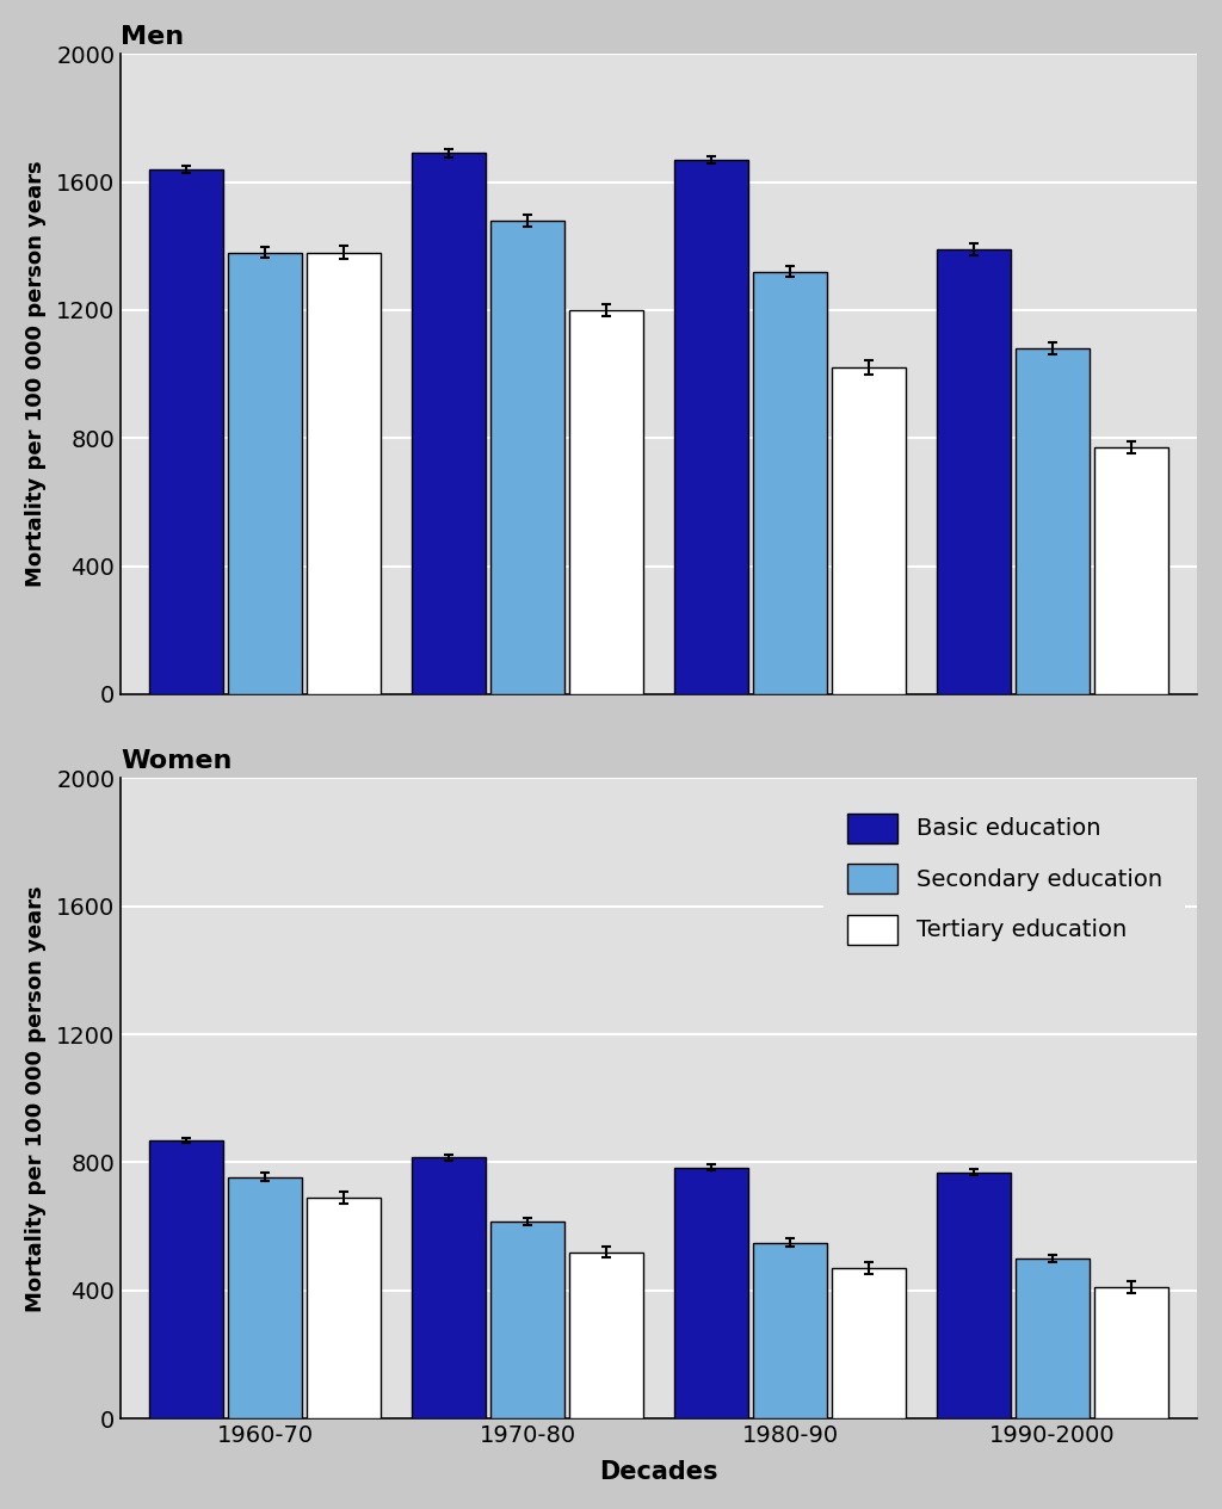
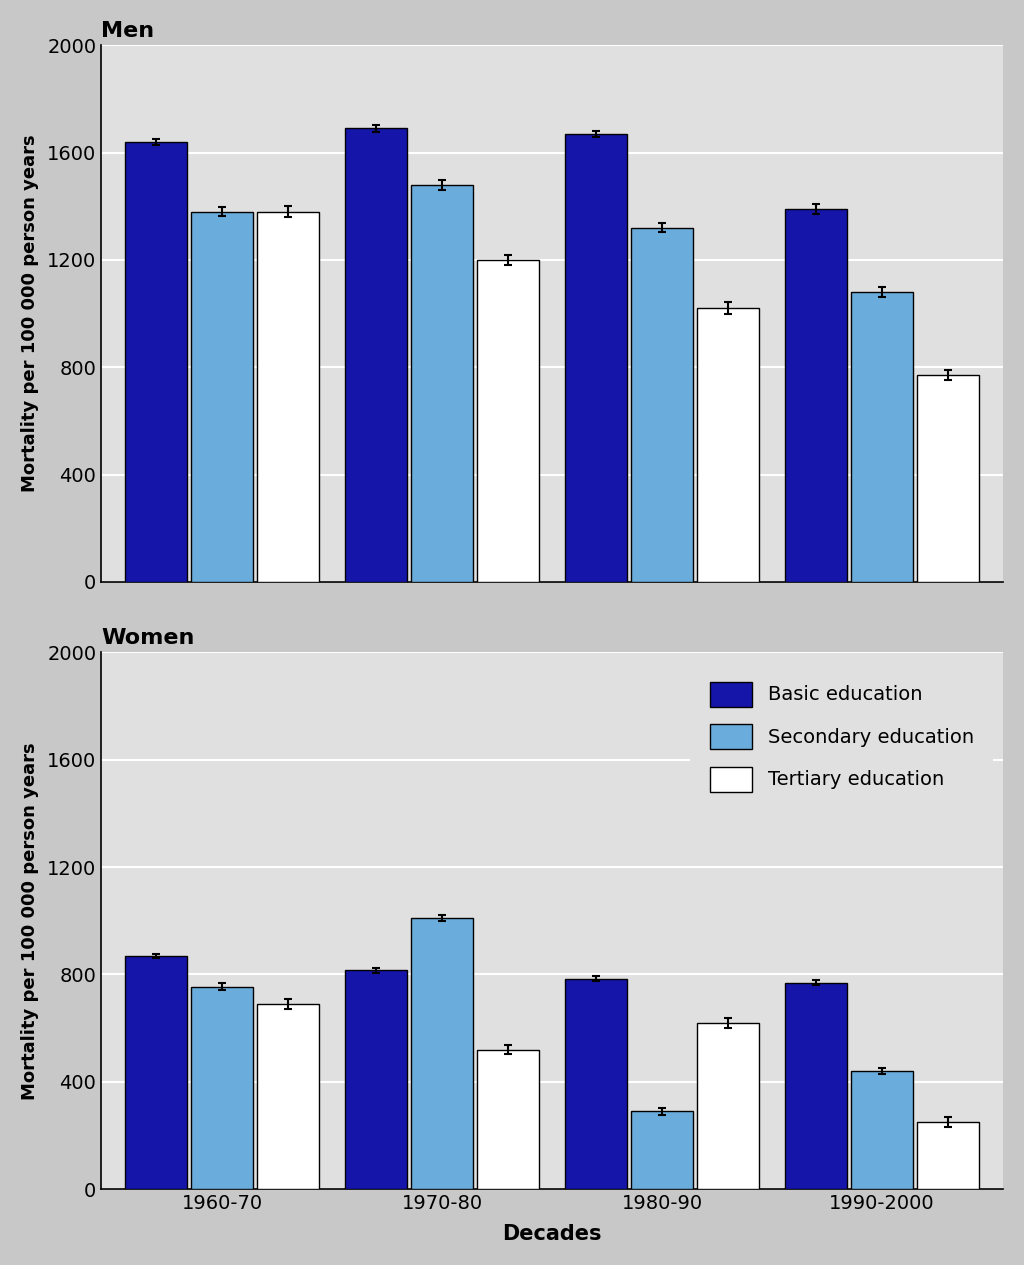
Women/Secondary education/1970-80: 615 -> 1010
Women/Secondary education/1980-90: 550 -> 290
Women/Tertiary education/1980-90: 470 -> 620
Women/Secondary education/1990-2000: 500 -> 440
Women/Tertiary education/1990-2000: 410 -> 250
